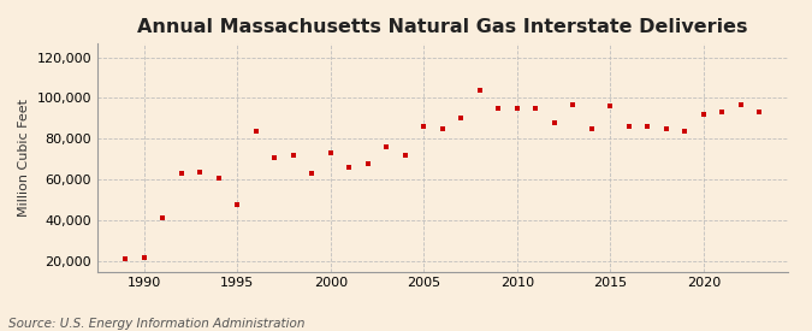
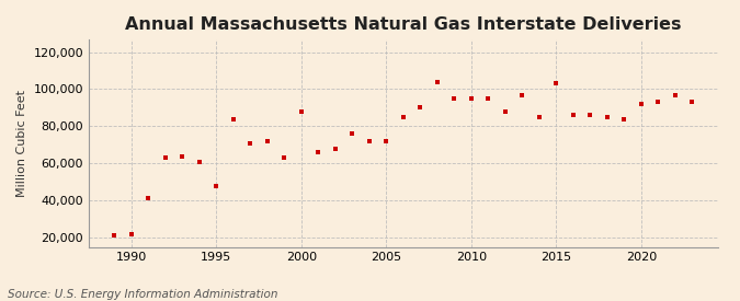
2000: 73,000 -> 88,000
2005: 86,000 -> 72,000
2015: 96,000 -> 103,000
